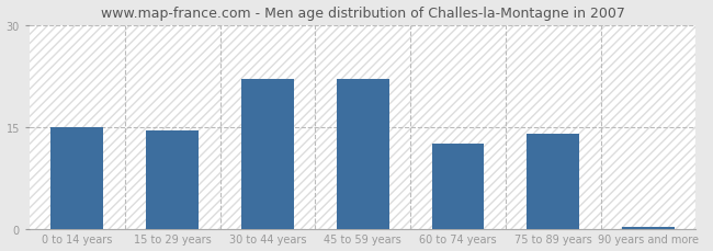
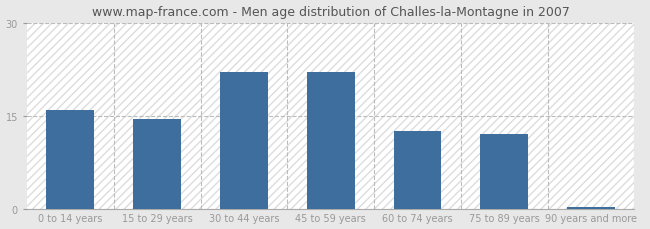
0 to 14 years: 15.0 -> 16.0
75 to 89 years: 14.0 -> 12.0
